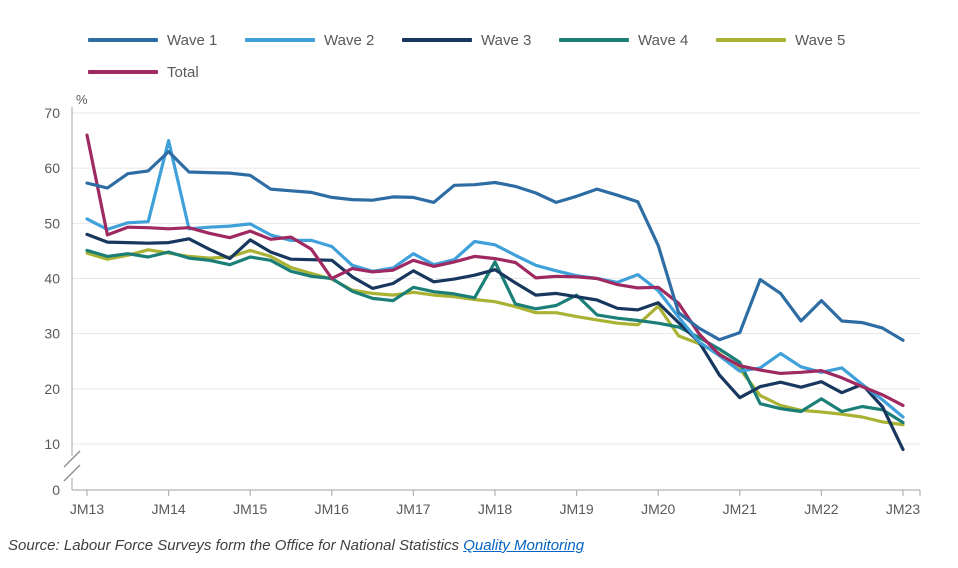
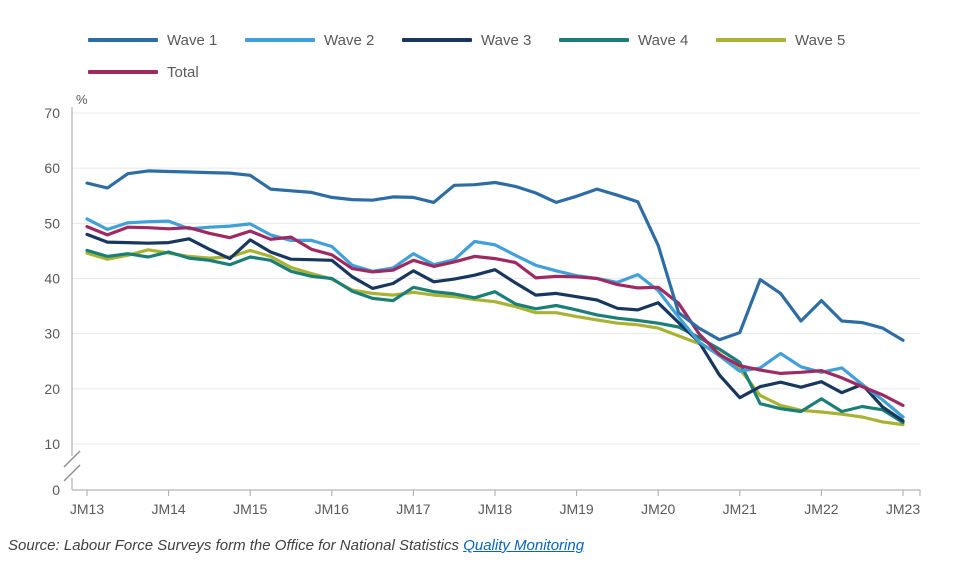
Total/JM13: 66 -> 49
Wave 2/JM14: 65 -> 50
Wave 1/JM14: 63 -> 59
Total/JM16: 40 -> 44
Wave 4/JM18: 43 -> 38
Wave 4/JM19: 37 -> 34
Wave 5/JM20: 35 -> 31
Wave 3/JM23: 9 -> 14
